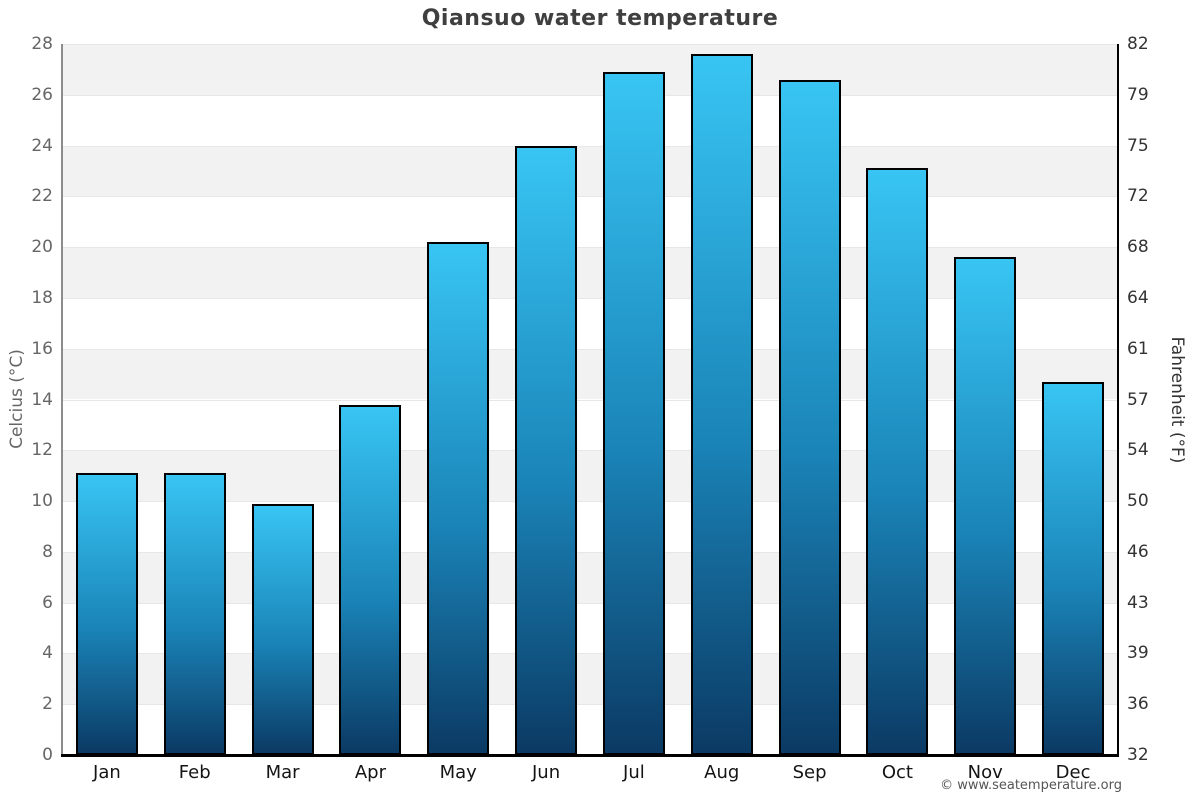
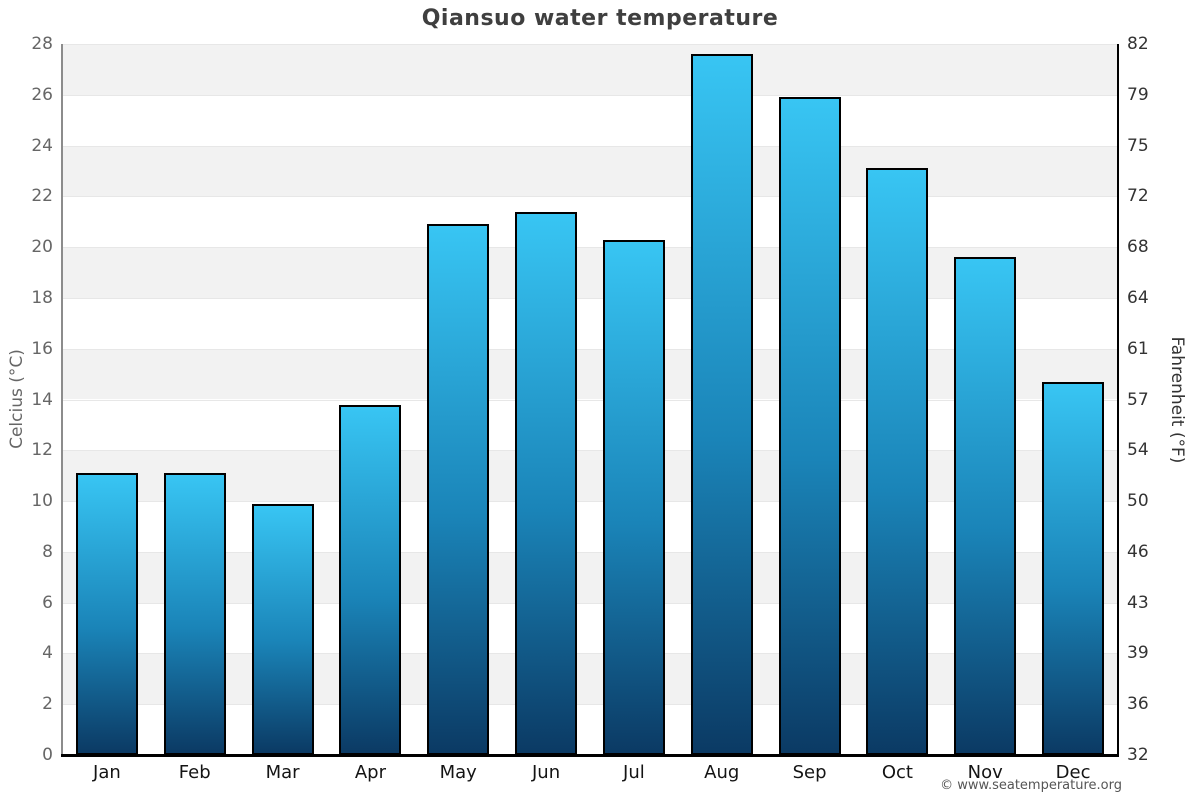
May: 20.2 -> 20.9
Jun: 24.0 -> 21.4
Jul: 26.9 -> 20.3
Sep: 26.6 -> 25.9
